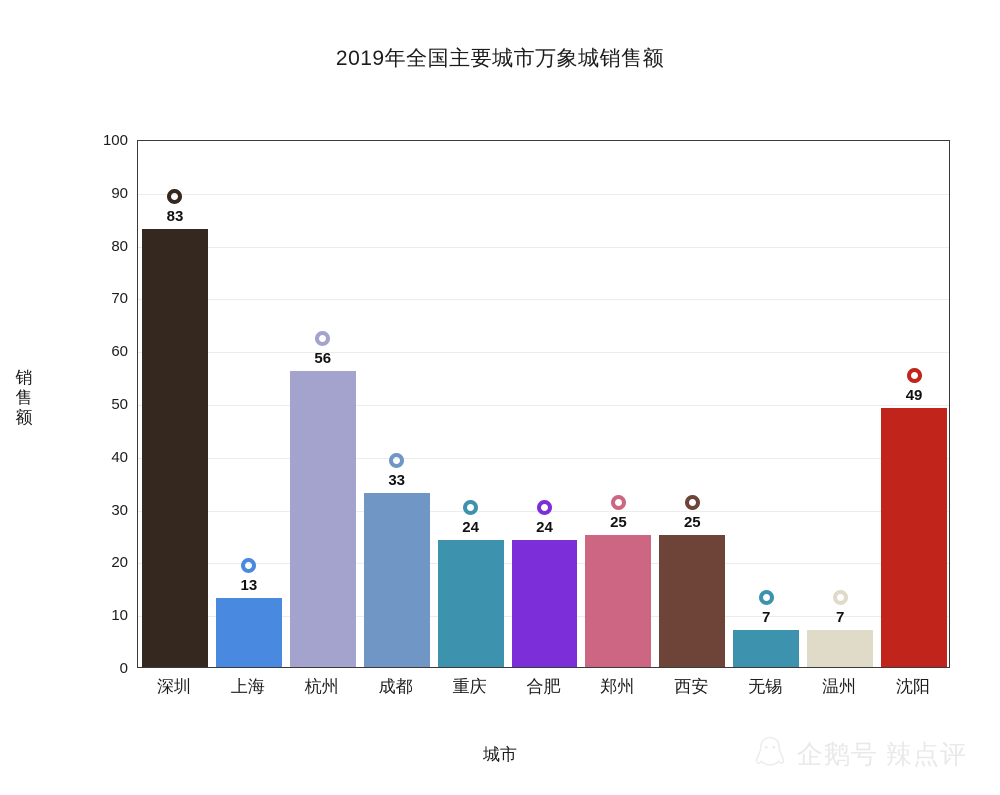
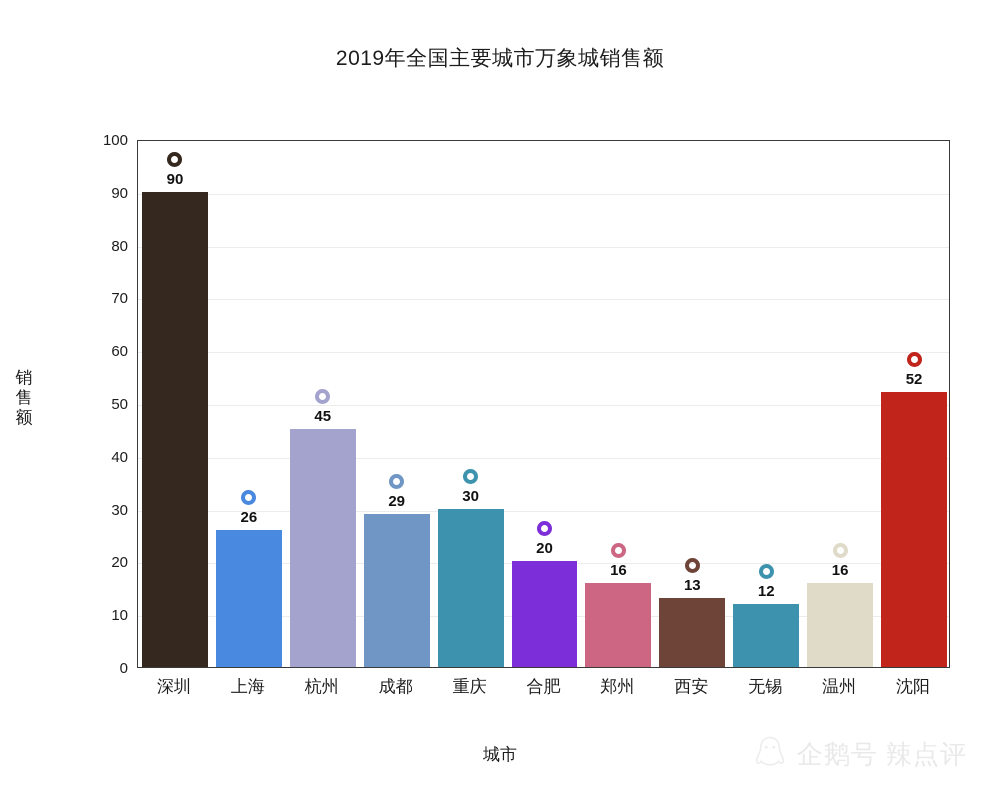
深圳: 83 -> 90
上海: 13 -> 26
杭州: 56 -> 45
成都: 33 -> 29
重庆: 24 -> 30
合肥: 24 -> 20
郑州: 25 -> 16
西安: 25 -> 13
无锡: 7 -> 12
温州: 7 -> 16
沈阳: 49 -> 52
